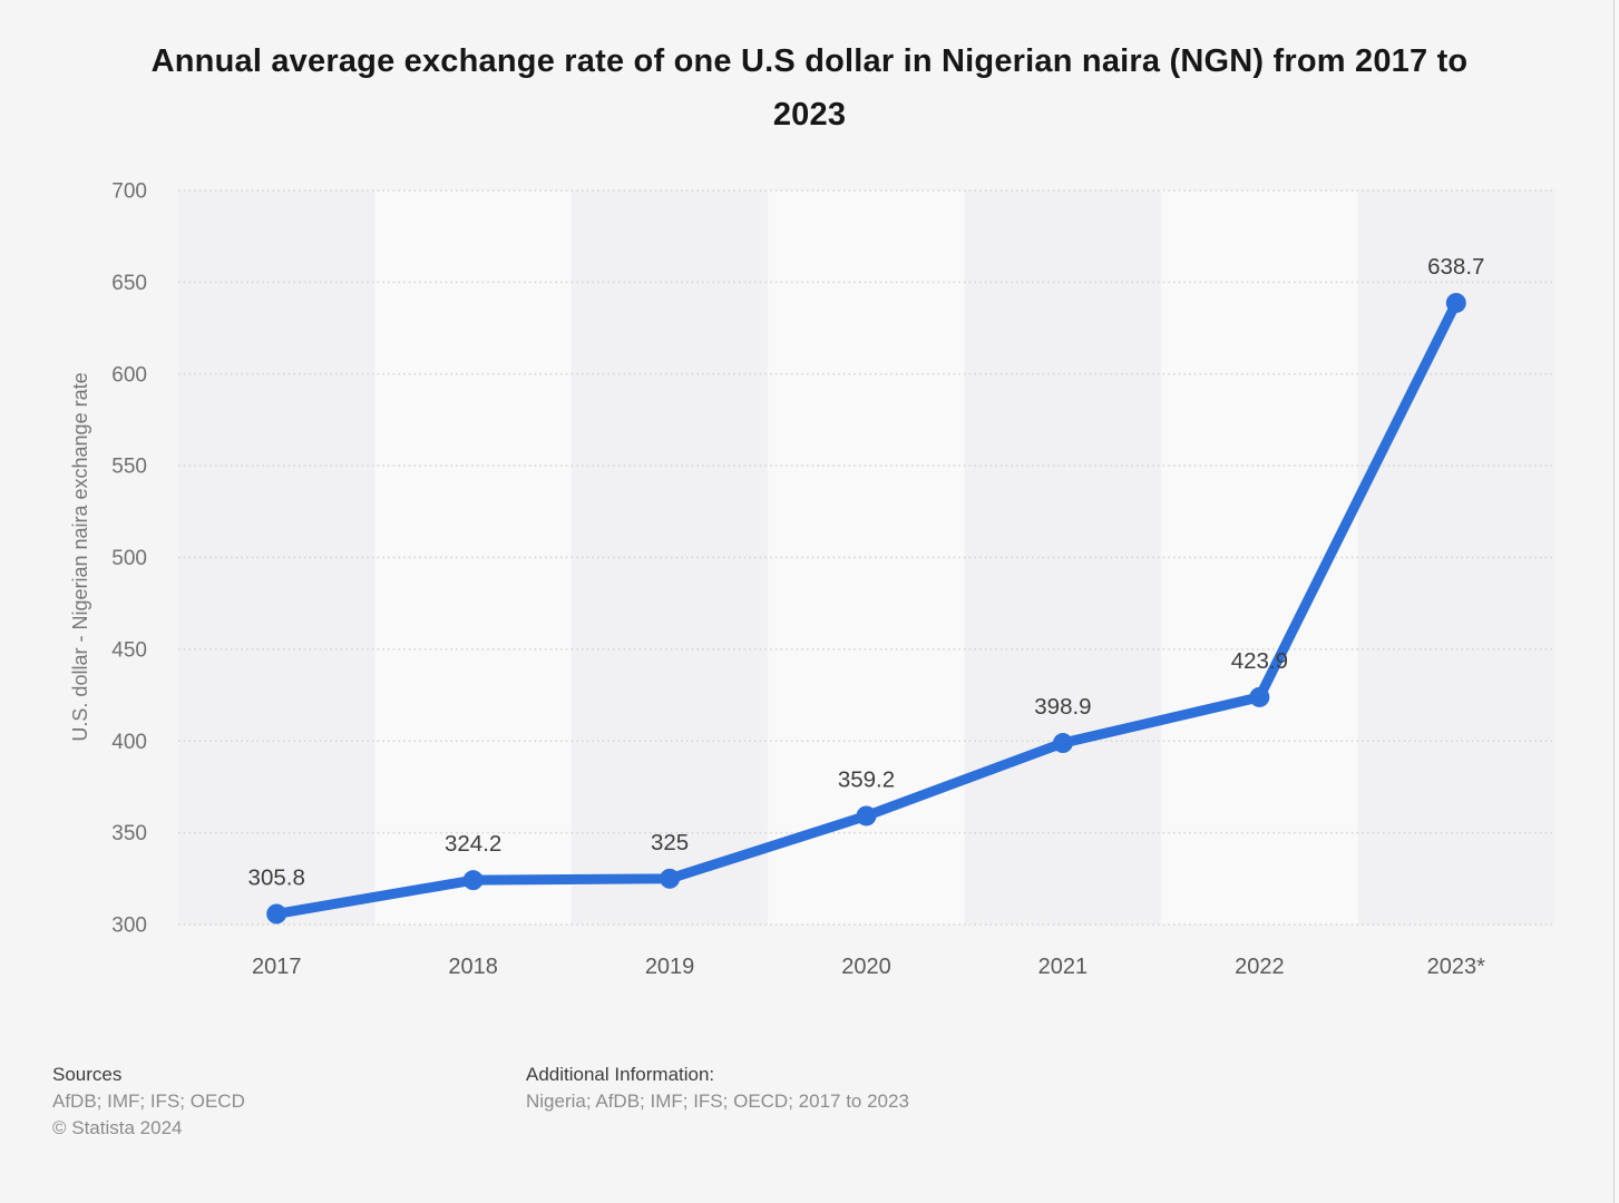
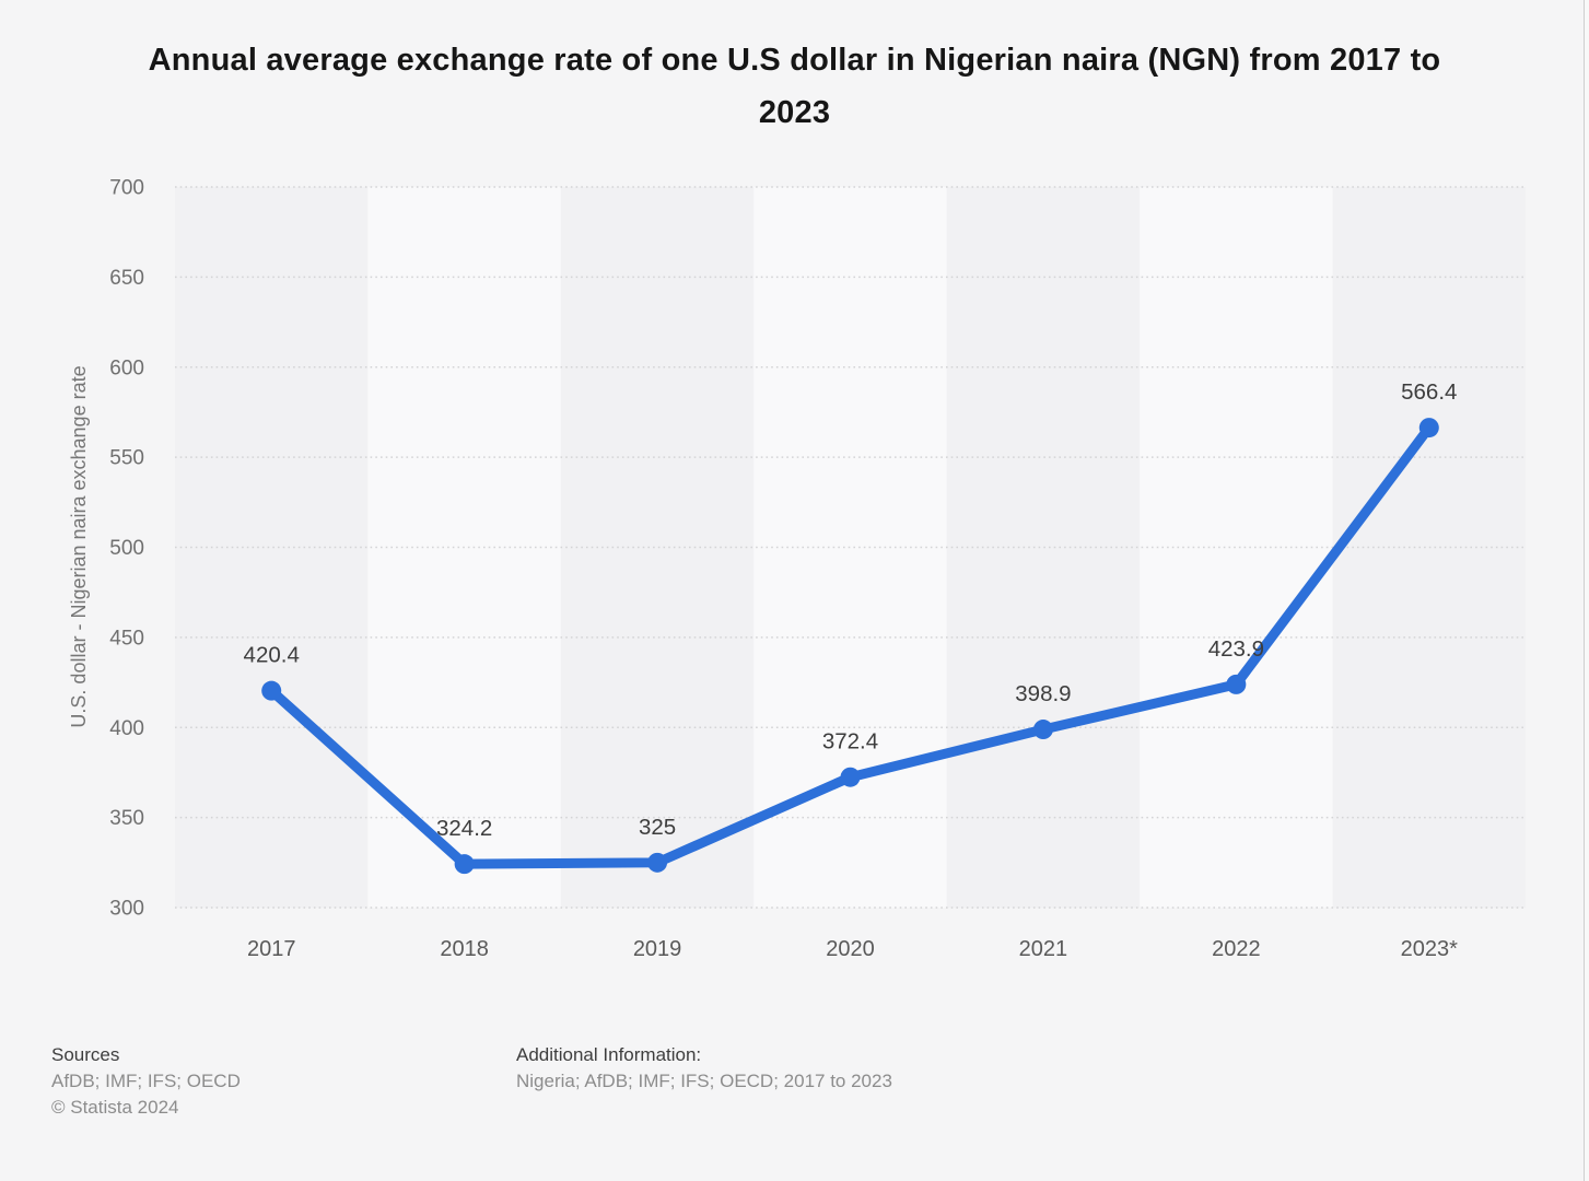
2017: 305.8 -> 420.4
2020: 359.2 -> 372.4
2023*: 638.7 -> 566.4
